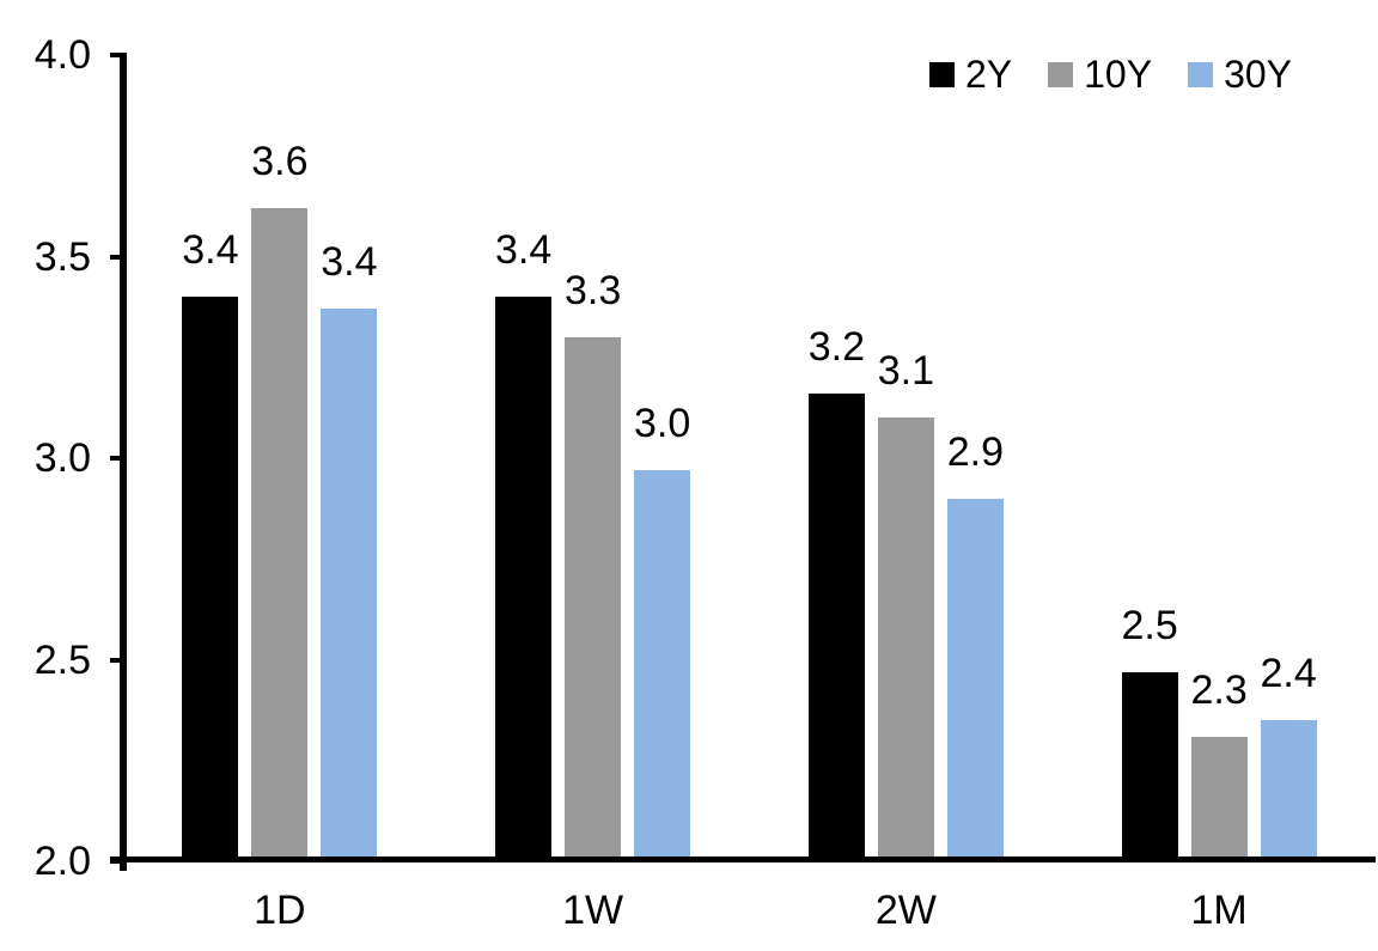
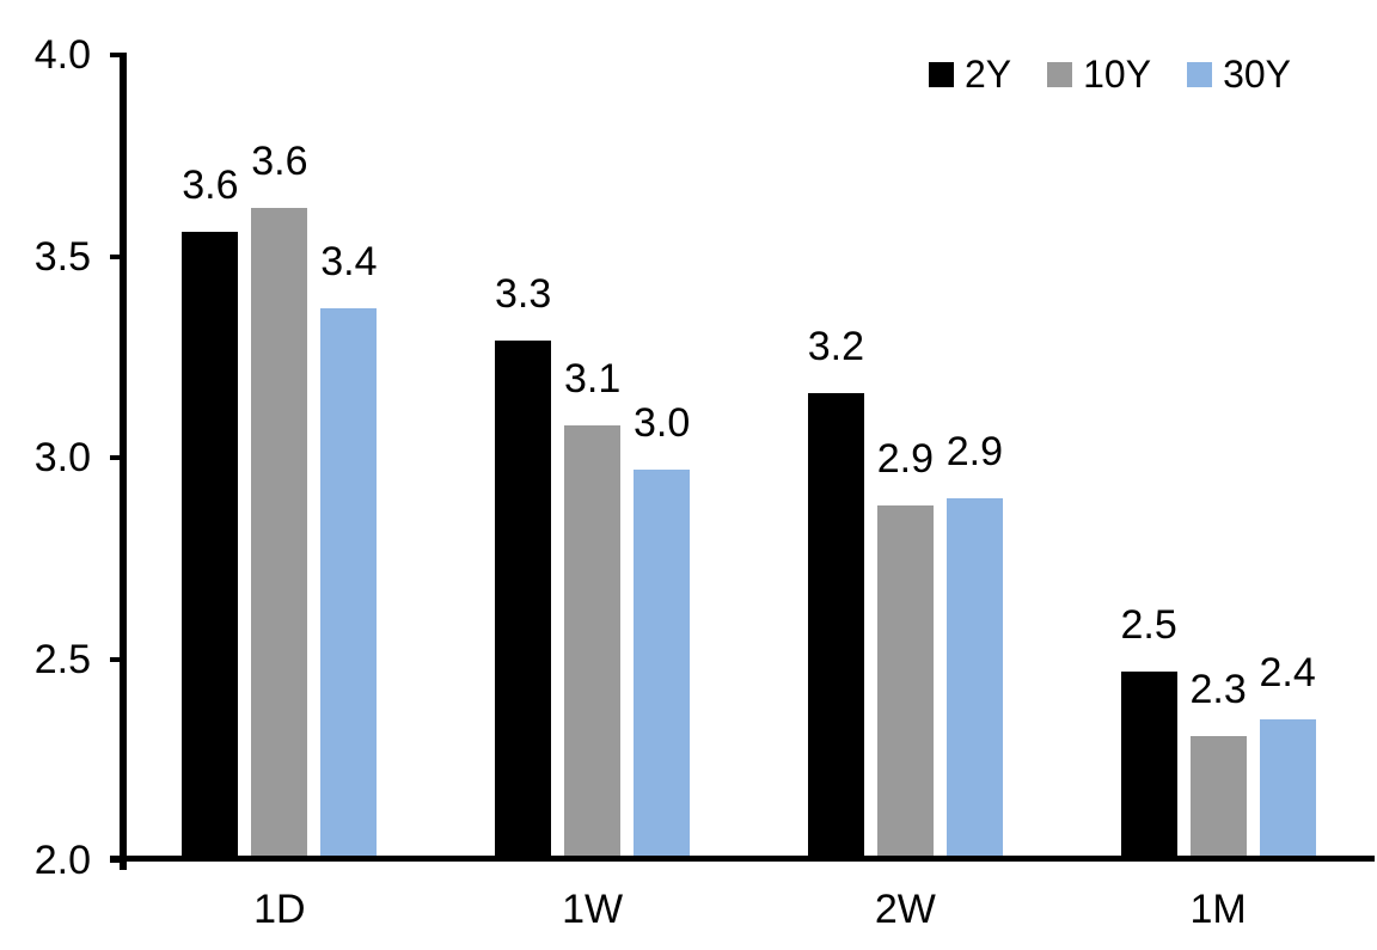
2Y/1D: 3.4 -> 3.6
2Y/1W: 3.4 -> 3.3
10Y/1W: 3.3 -> 3.1
10Y/2W: 3.1 -> 2.9
